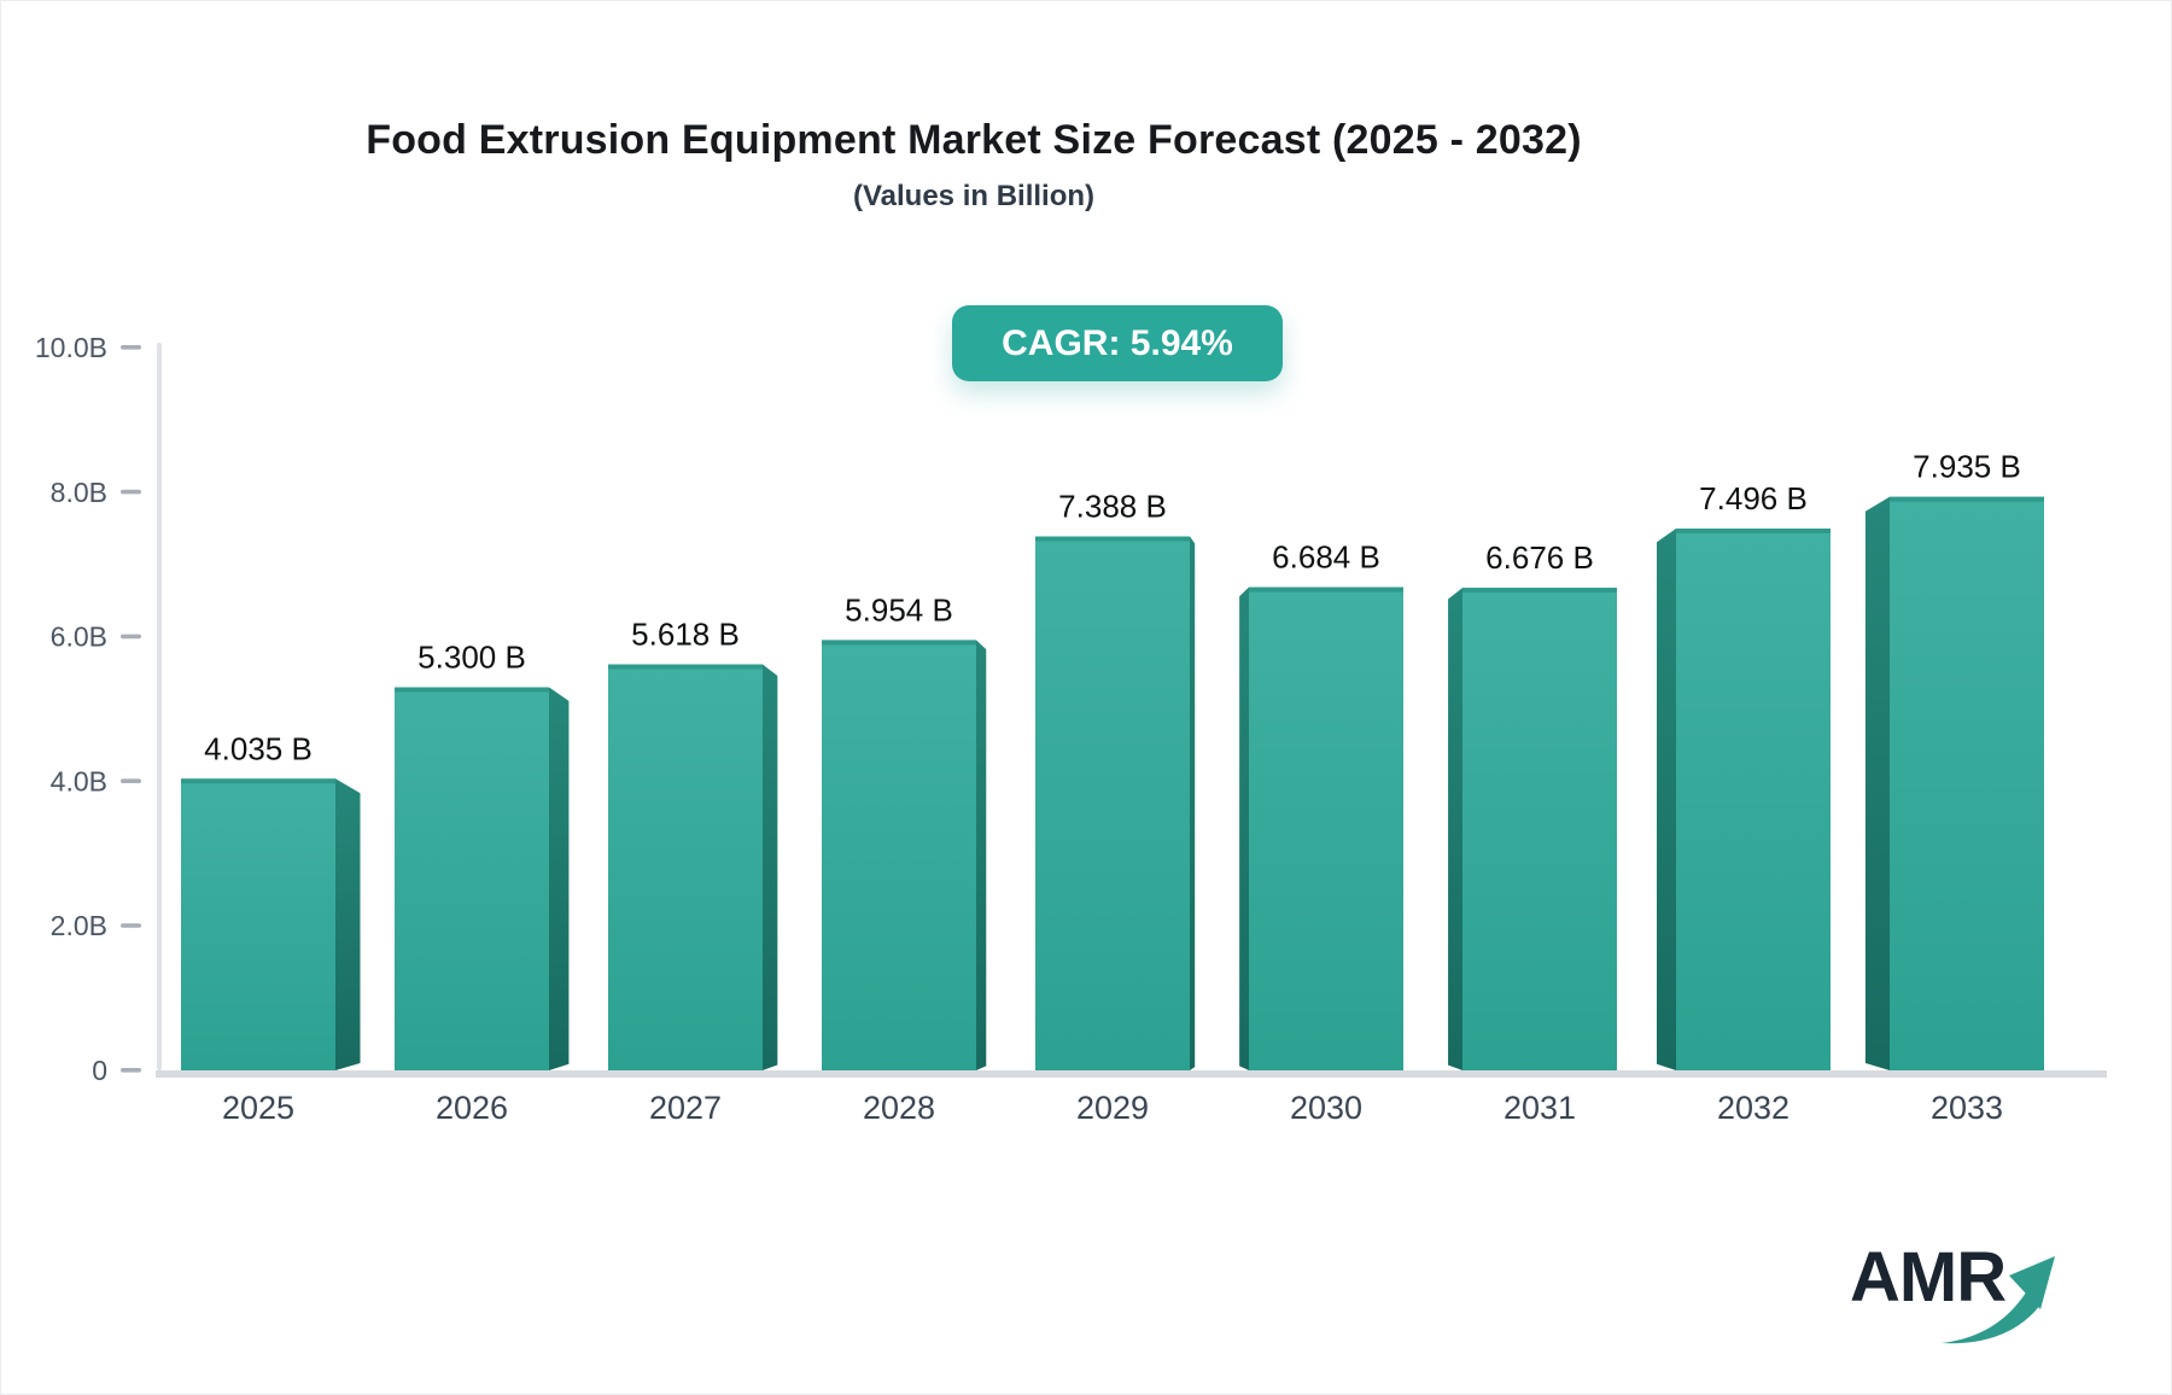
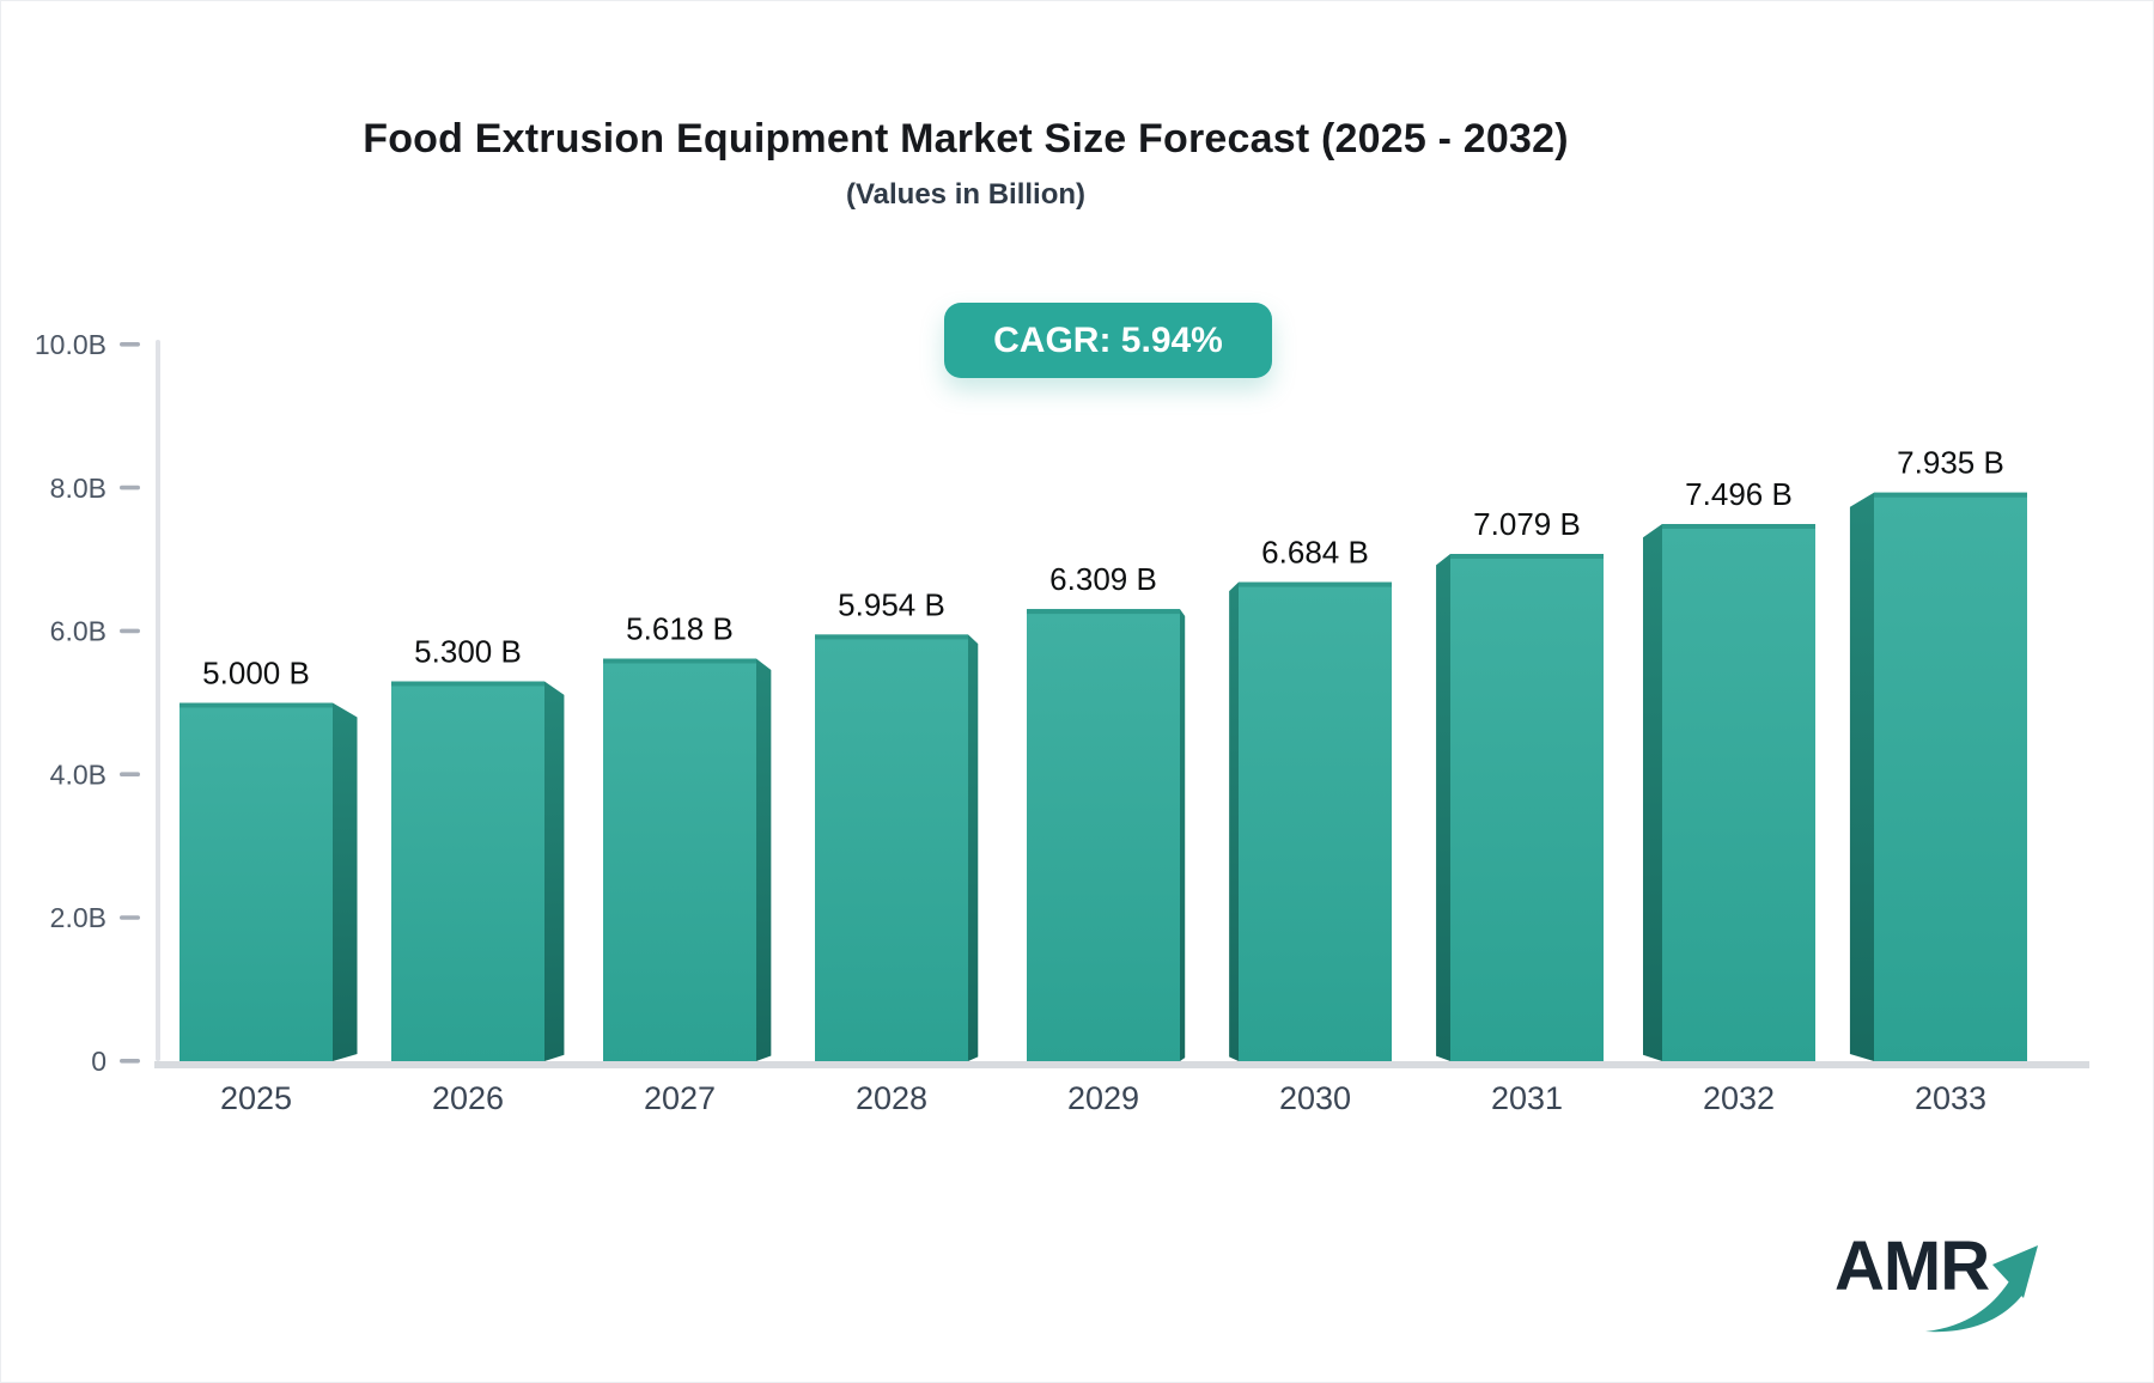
2025: 4.035 -> 5.000
2029: 7.388 -> 6.309
2031: 6.676 -> 7.079
